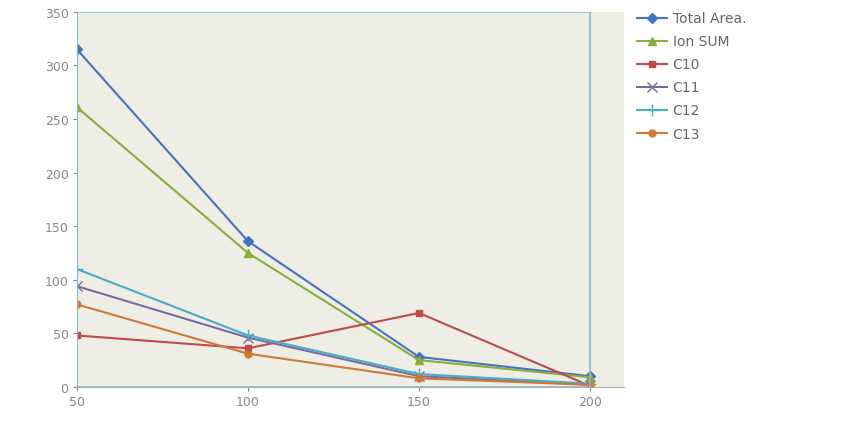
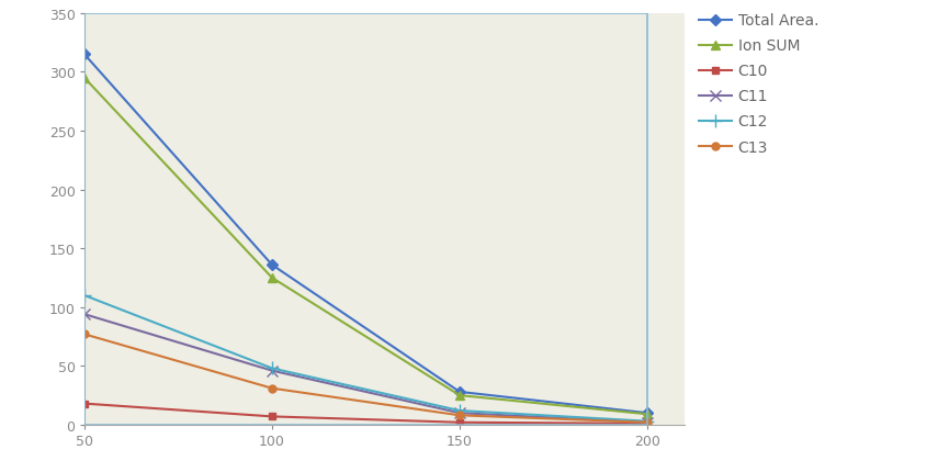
Ion SUM/50: 261 -> 295
C10/50: 48 -> 18
C10/100: 36 -> 7
C10/150: 69 -> 2
